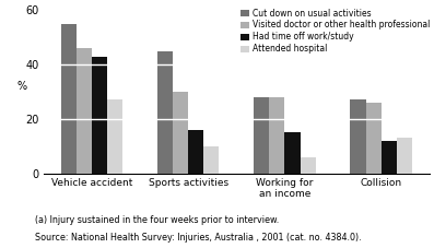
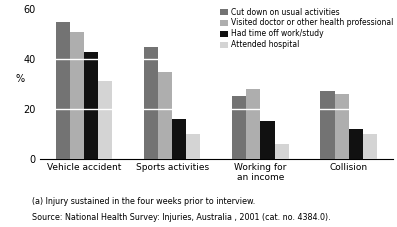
Visited doctor or other health professional/Vehicle accident: 46 -> 51
Attended hospital/Vehicle accident: 27 -> 31
Visited doctor or other health professional/Sports activities: 30 -> 35
Cut down on usual activities/Working for an income: 28 -> 25
Attended hospital/Collision: 13 -> 10
